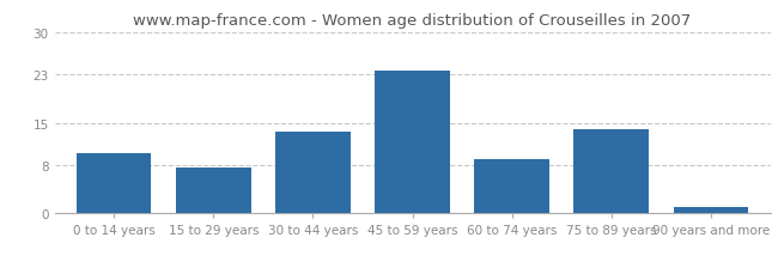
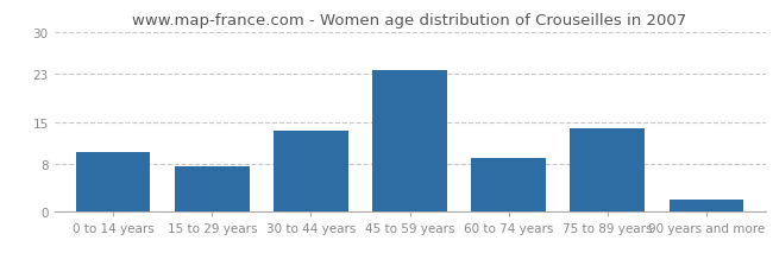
90 years and more: 1.0 -> 2.0
